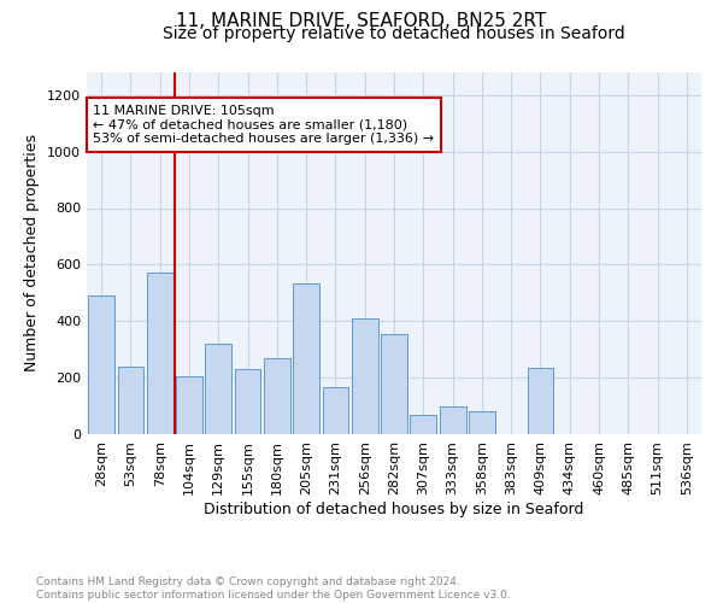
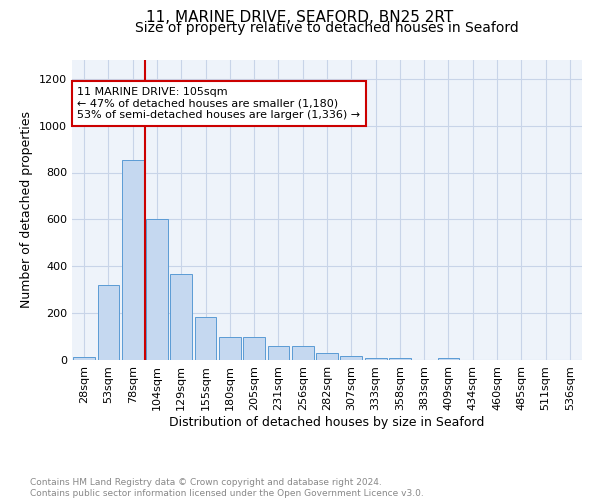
28sqm: 490 -> 13
53sqm: 240 -> 320
78sqm: 570 -> 855
104sqm: 205 -> 600
129sqm: 320 -> 365
155sqm: 230 -> 185
180sqm: 270 -> 100
205sqm: 535 -> 100
231sqm: 165 -> 60
256sqm: 410 -> 60
282sqm: 355 -> 30
307sqm: 70 -> 15
333sqm: 100 -> 10
358sqm: 80 -> 10
409sqm: 235 -> 10
